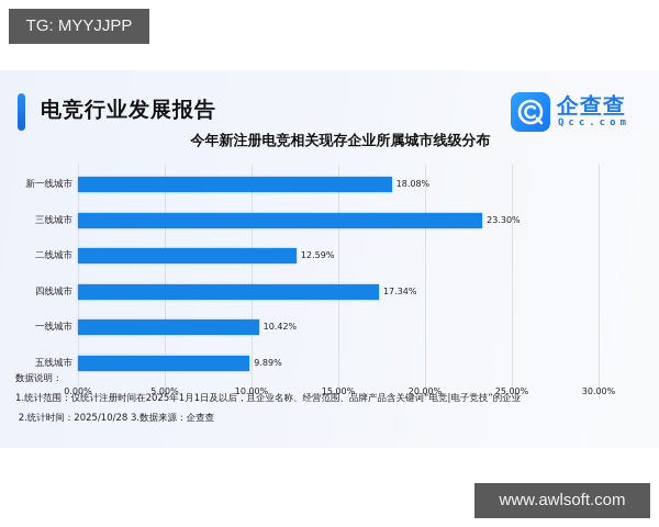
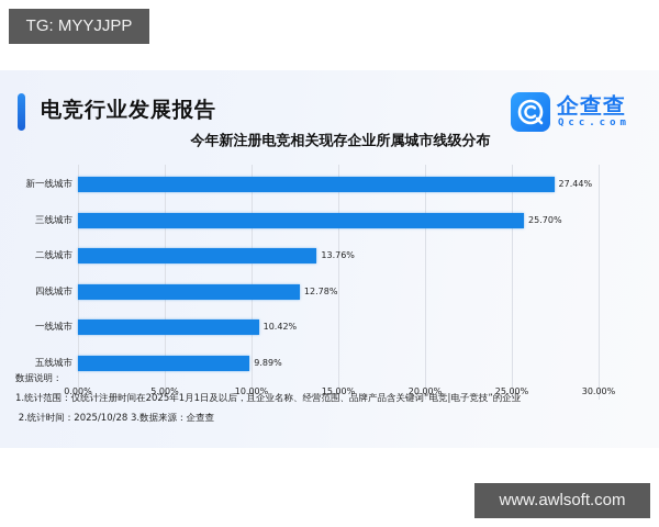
新一线城市: 18.08% -> 27.44%
三线城市: 23.30% -> 25.70%
二线城市: 12.59% -> 13.76%
四线城市: 17.34% -> 12.78%
